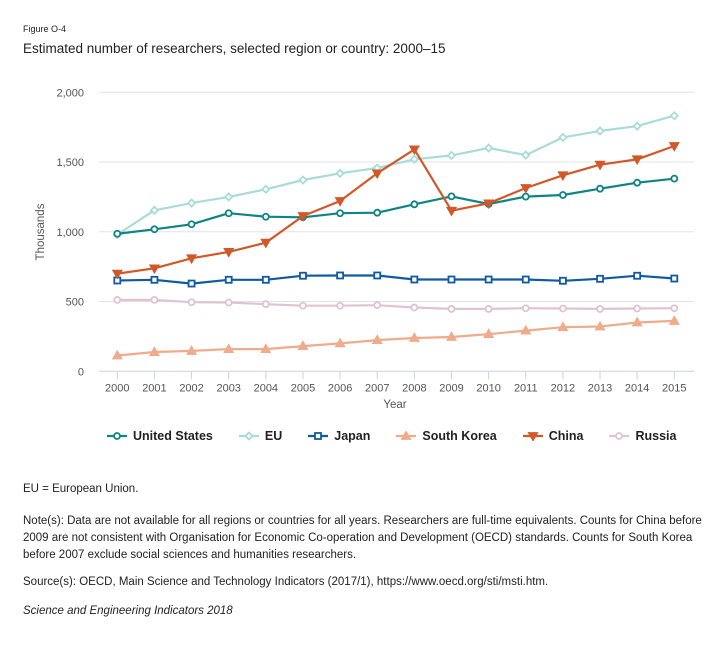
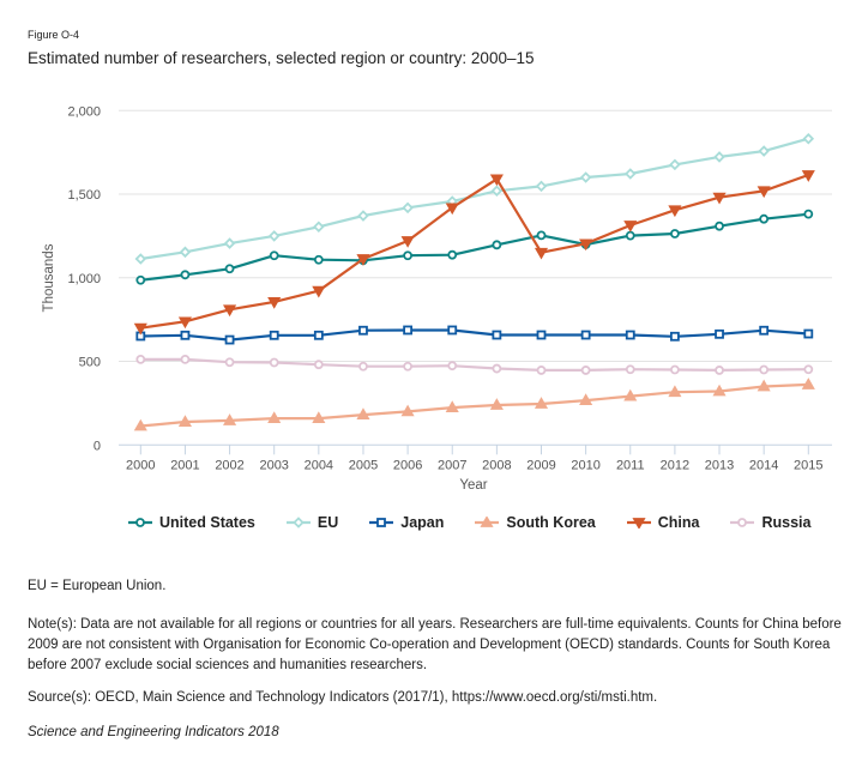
EU/2000: 980 -> 1110
EU/2011: 1550 -> 1620
